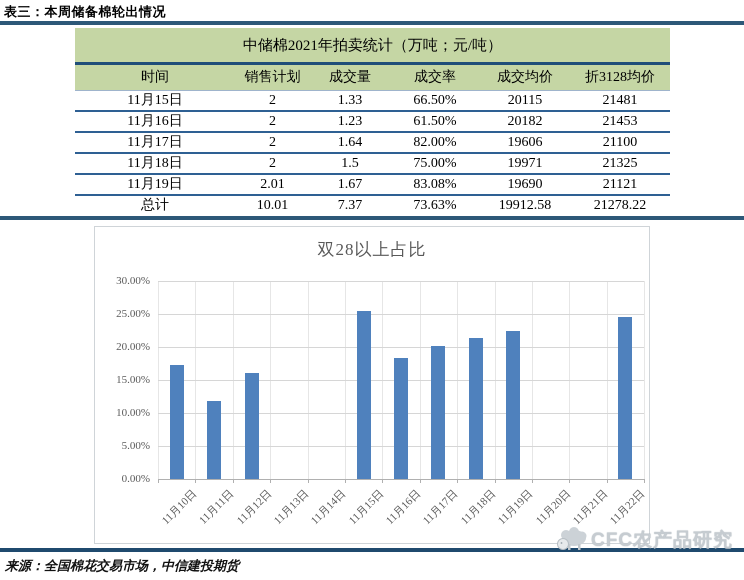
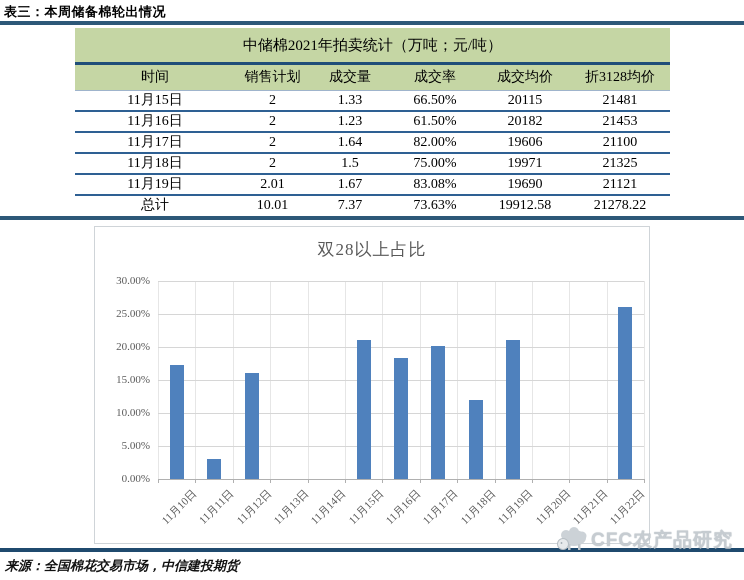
11月11日: 12% -> 3%
11月15日: 26% -> 21%
11月18日: 21% -> 12%
11月19日: 22% -> 21%
11月22日: 25% -> 26%
